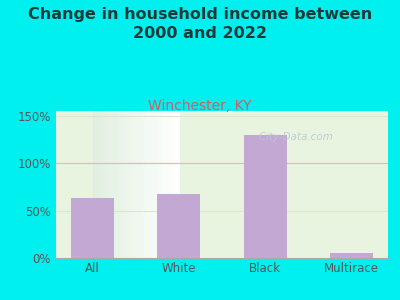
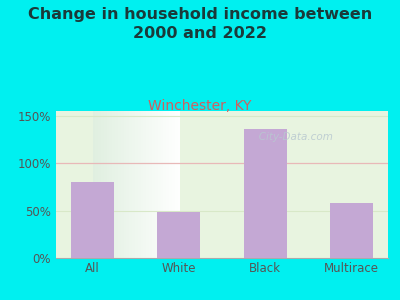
All: 63% -> 80%
White: 67% -> 48%
Black: 130% -> 136%
Multirace: 5% -> 58%
